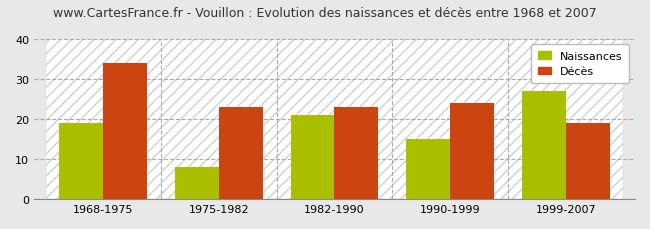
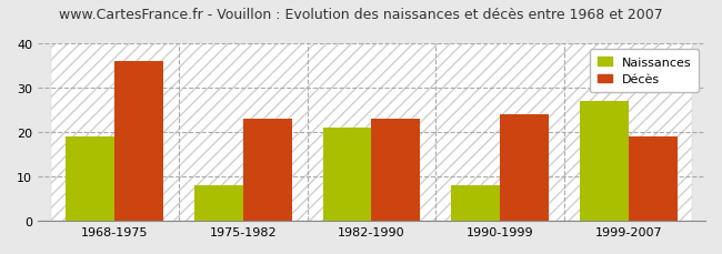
Décès/1968-1975: 34 -> 36
Naissances/1990-1999: 15 -> 8
